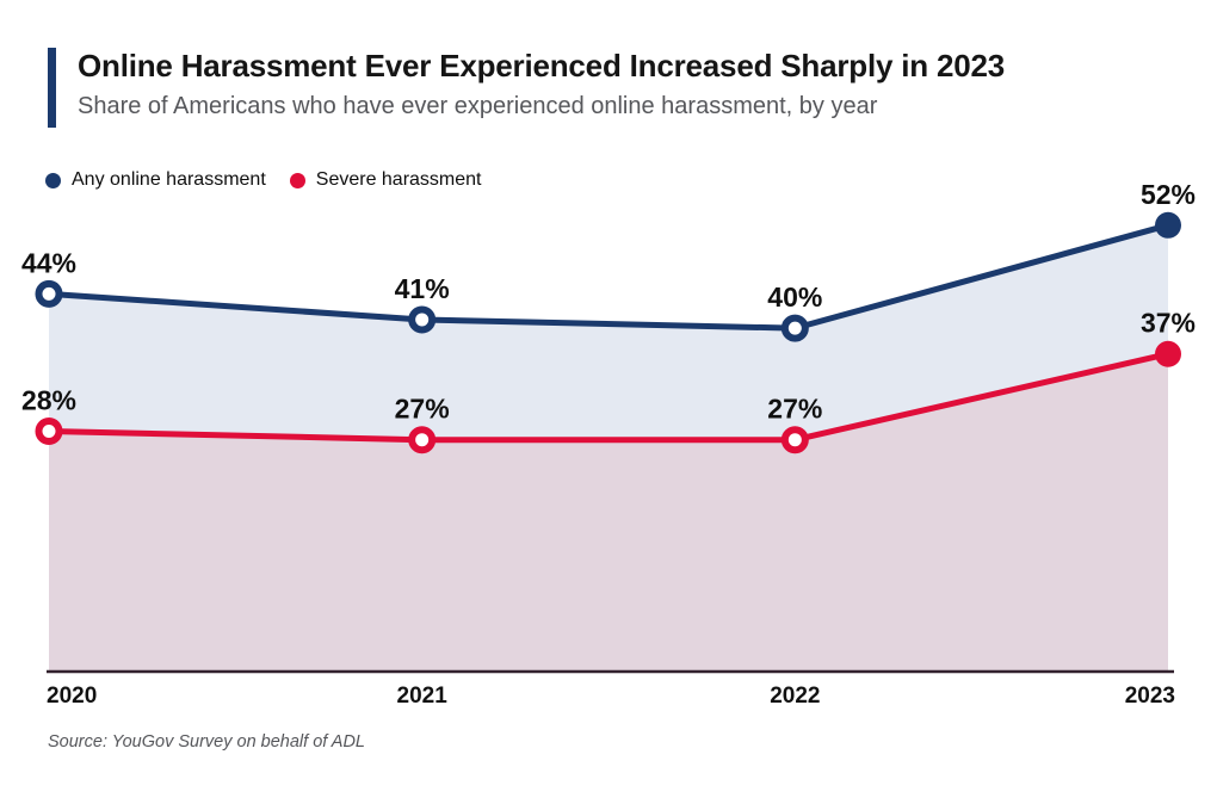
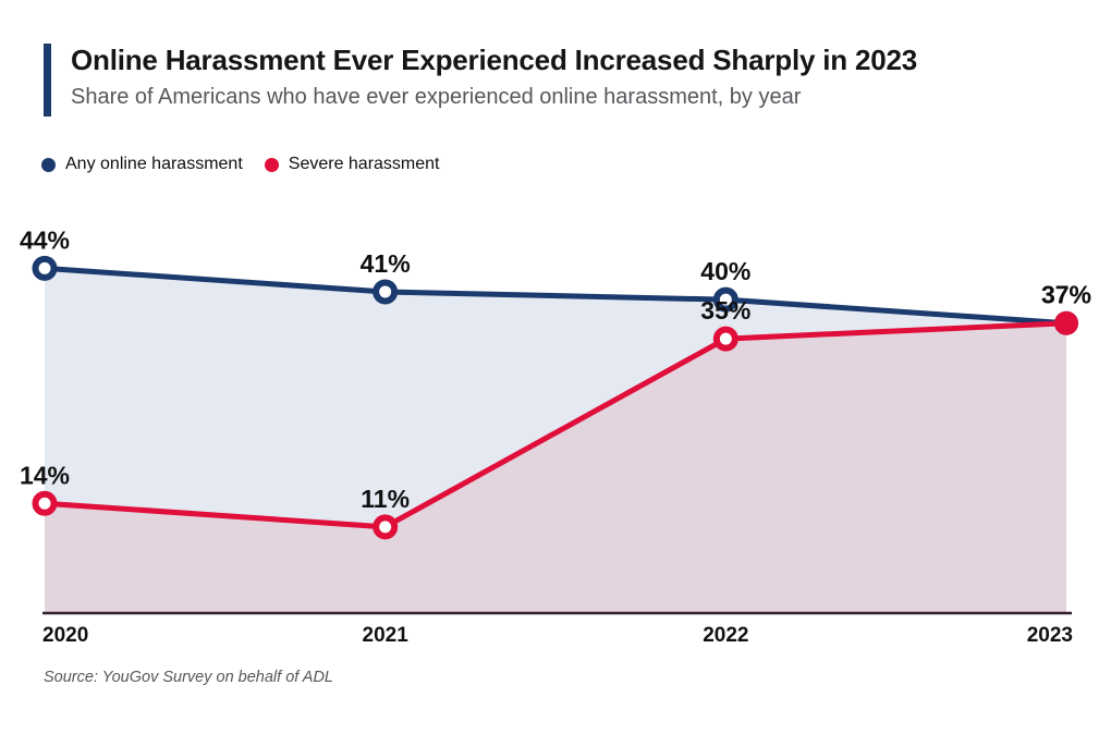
Severe harassment/2020: 28% -> 14%
Severe harassment/2021: 27% -> 11%
Severe harassment/2022: 27% -> 35%
Any online harassment/2023: 52% -> 37%
